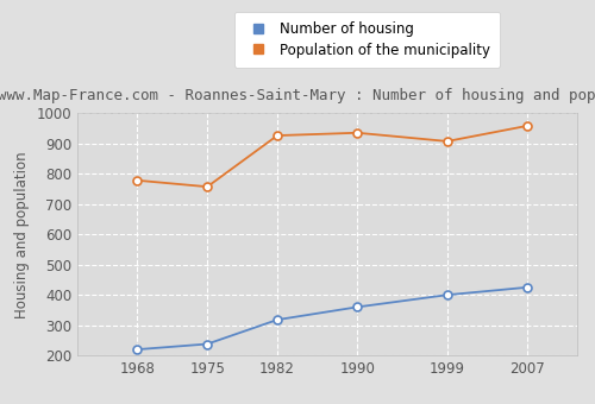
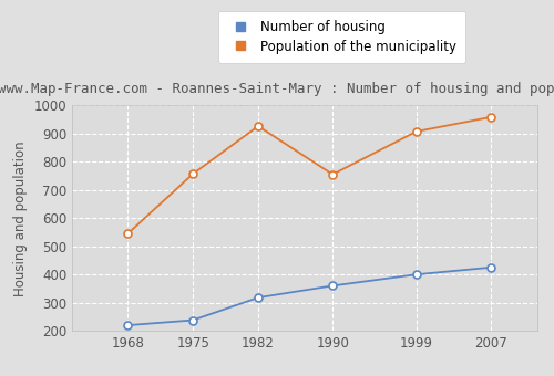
Population of the municipality/1968: 778 -> 545
Population of the municipality/1990: 935 -> 755
